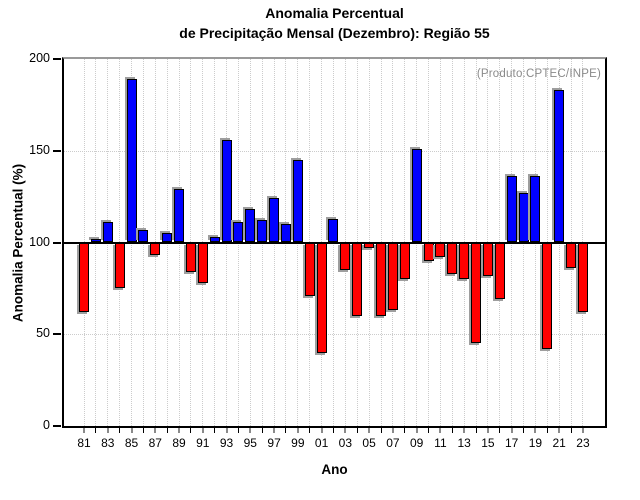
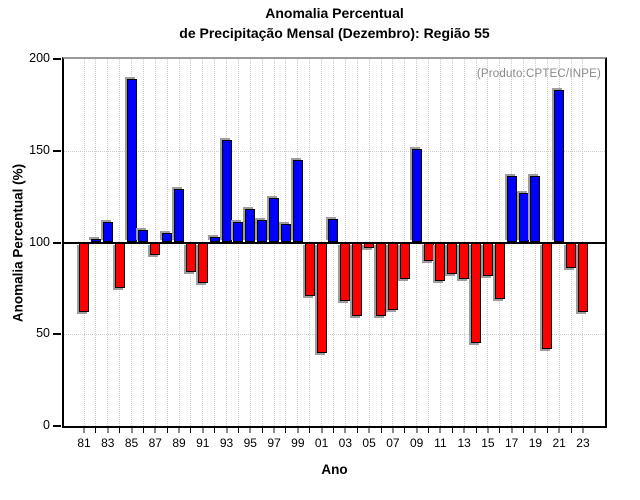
03: 85 -> 68
11: 92 -> 79
